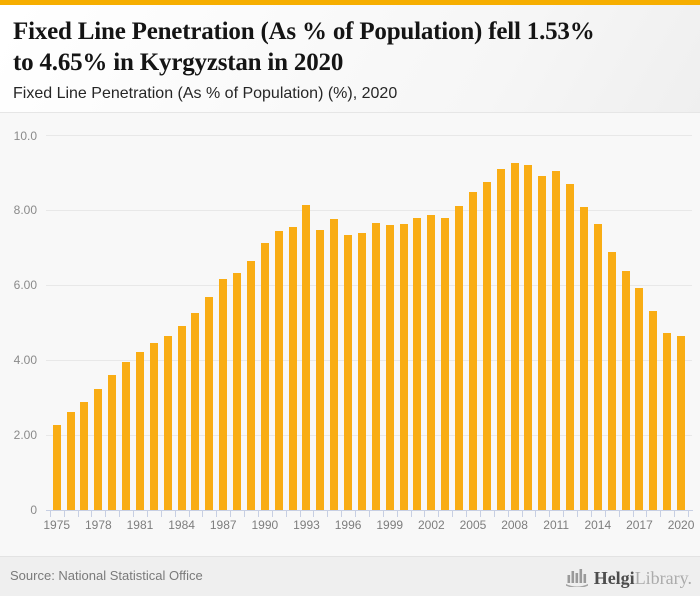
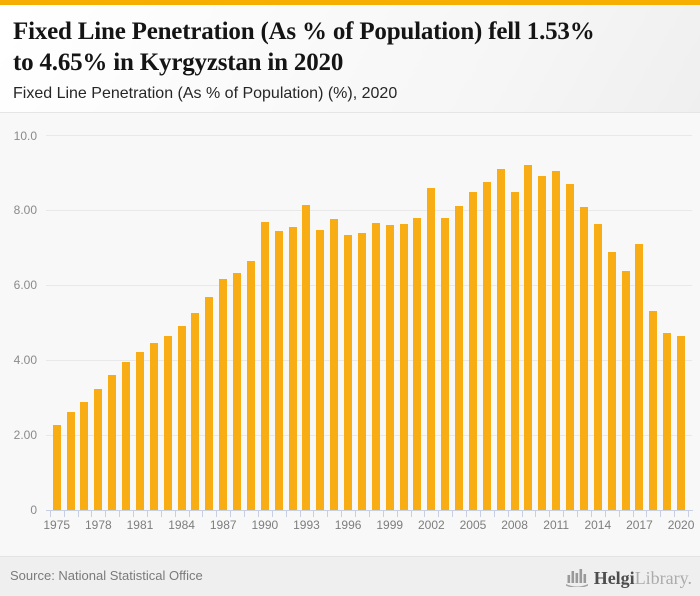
1990: 7.1 -> 7.7
2002: 7.9 -> 8.6
2008: 9.3 -> 8.5
2017: 5.9 -> 7.1
